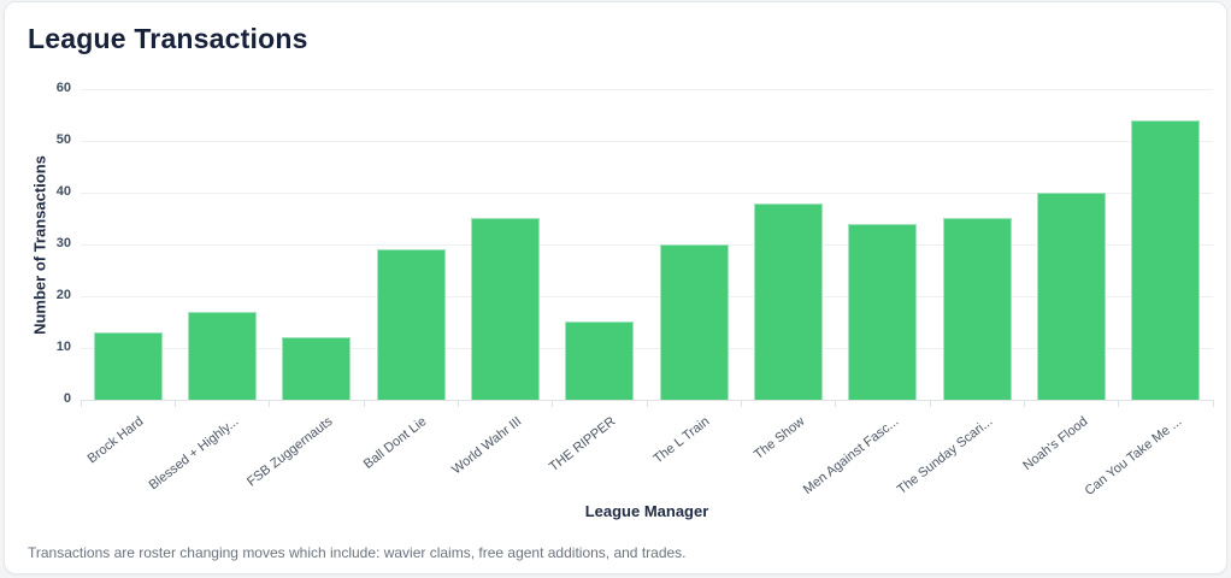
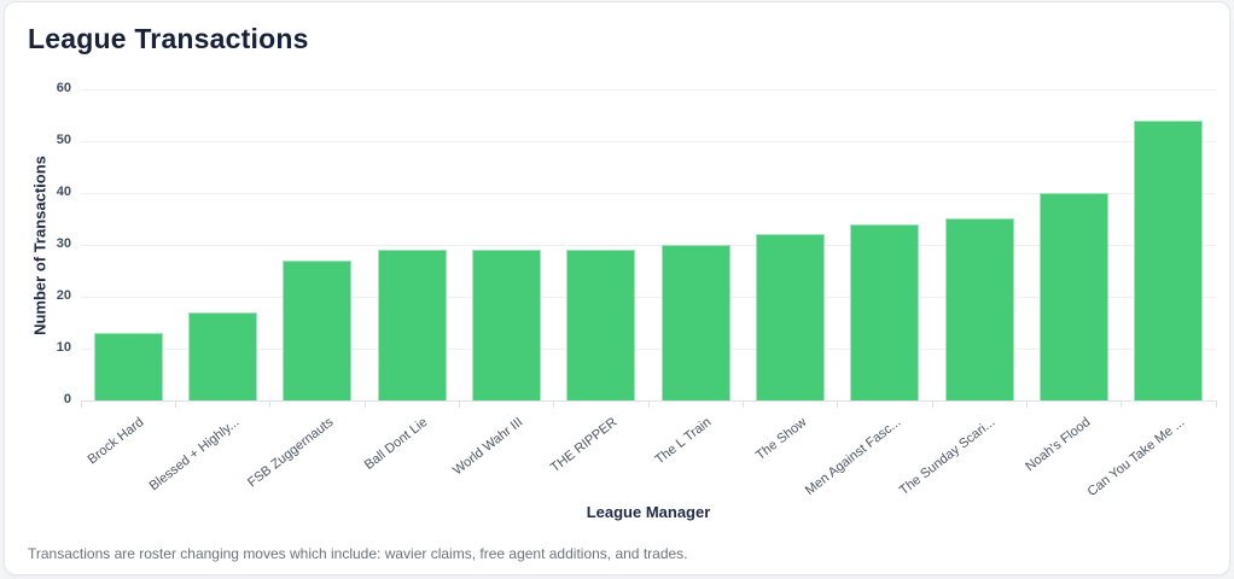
FSB Zuggernauts: 12 -> 27
World Wahr III: 35 -> 29
THE RIPPER: 15 -> 29
The Show: 38 -> 32
